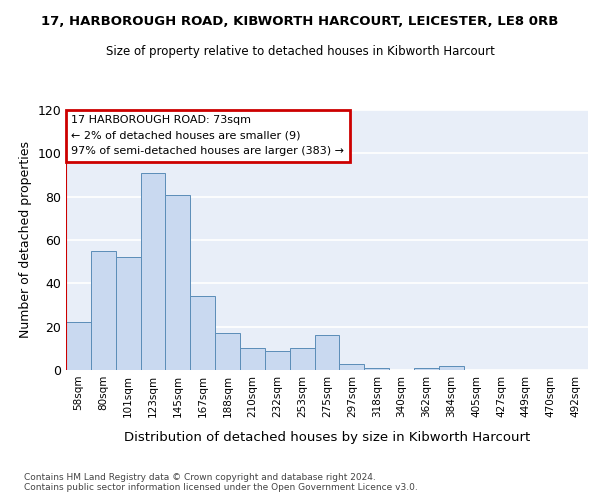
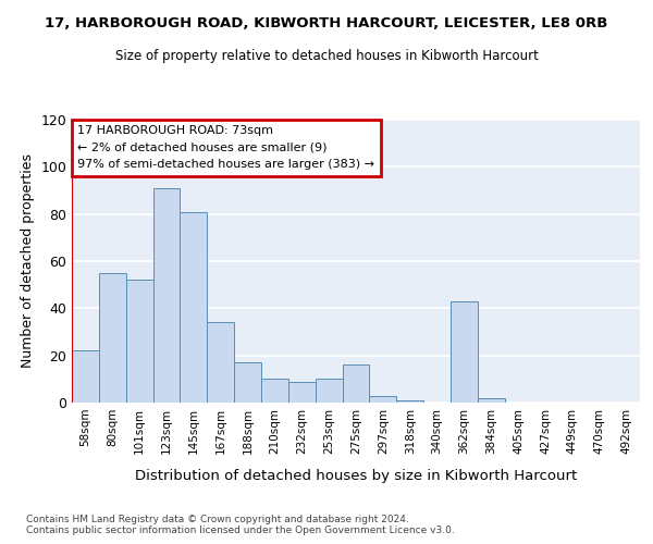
362sqm: 1 -> 43
